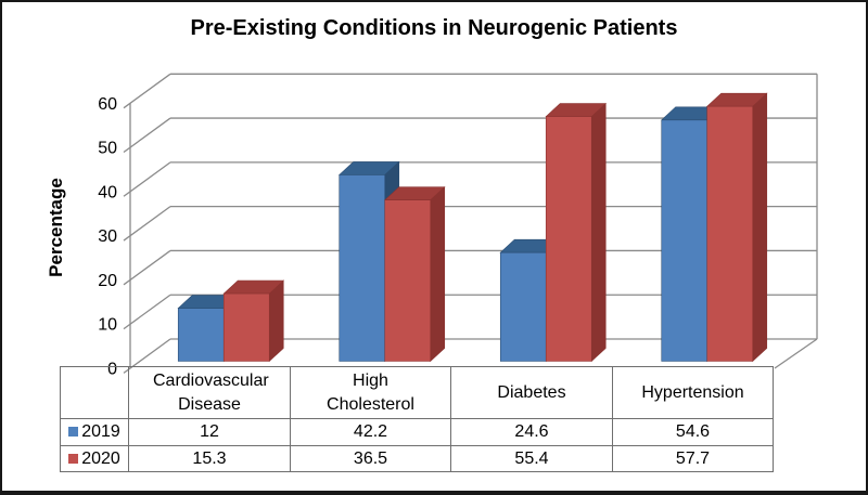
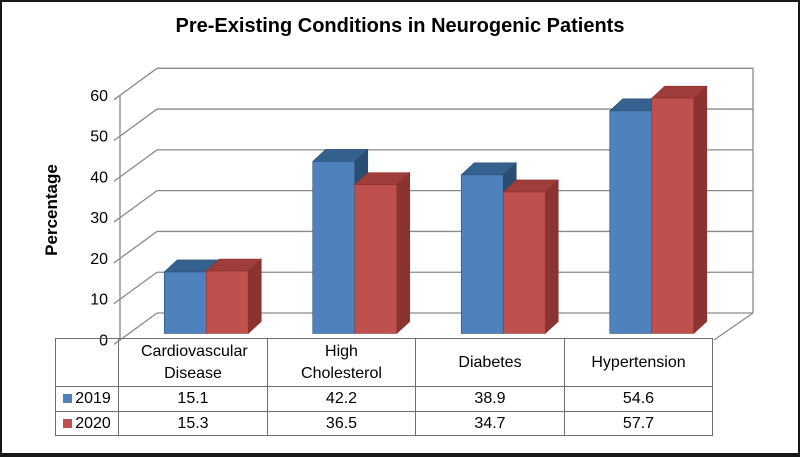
2019/Cardiovascular Disease: 12 -> 15.1
2019/Diabetes: 24.6 -> 38.9
2020/Diabetes: 55.4 -> 34.7
